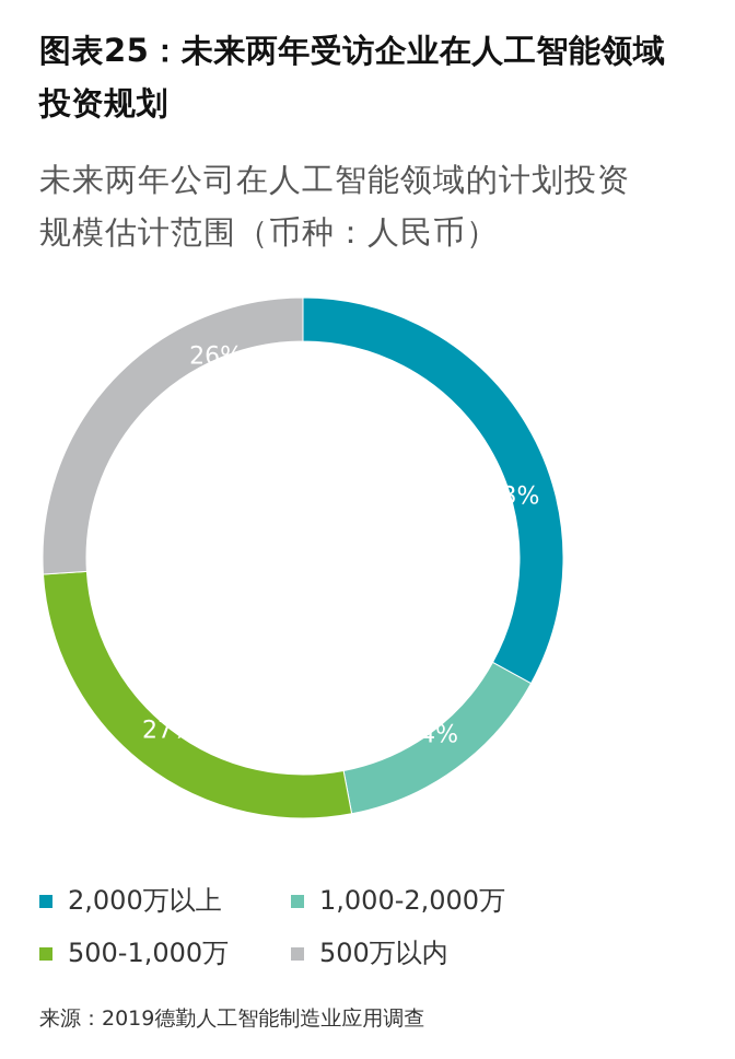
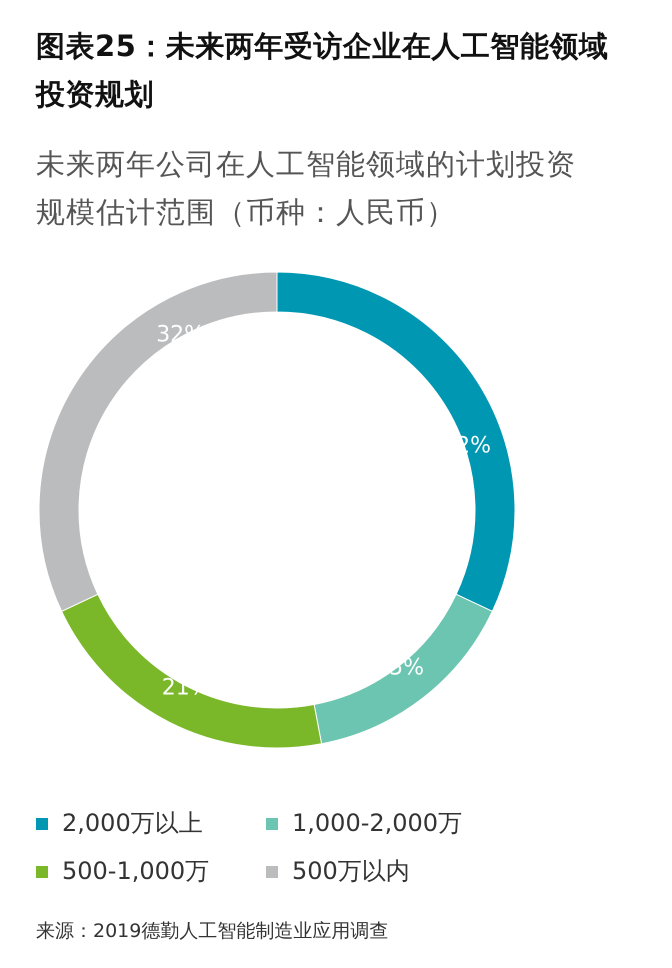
2,000万以上: 33% -> 32%
1,000-2,000万: 14% -> 15%
500-1,000万: 27% -> 21%
500万以内: 26% -> 32%
